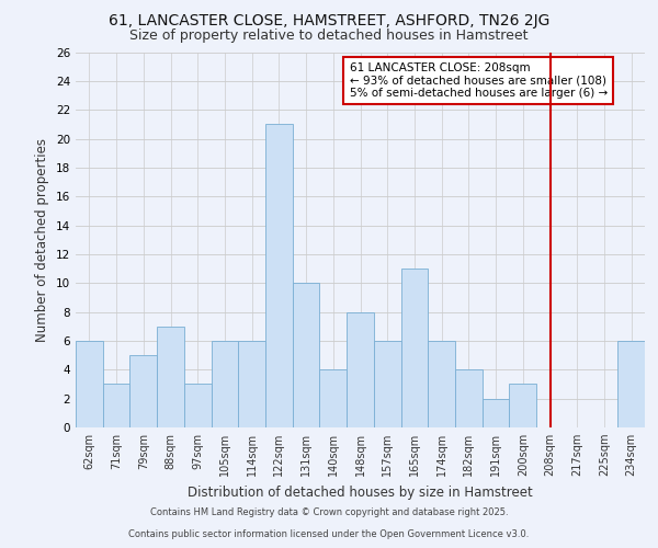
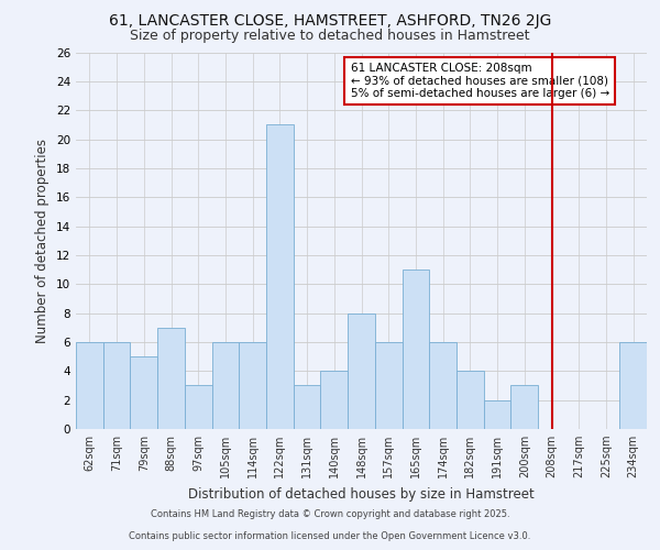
71sqm: 3 -> 6
131sqm: 10 -> 3
